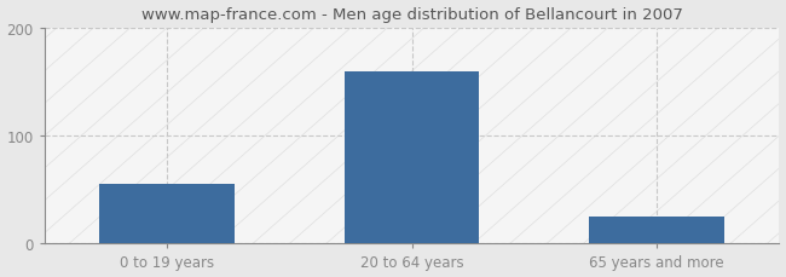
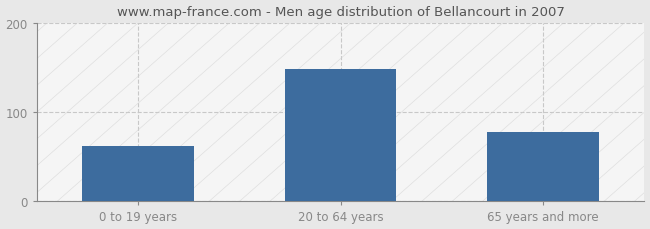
0 to 19 years: 55 -> 62
20 to 64 years: 160 -> 148
65 years and more: 25 -> 78
